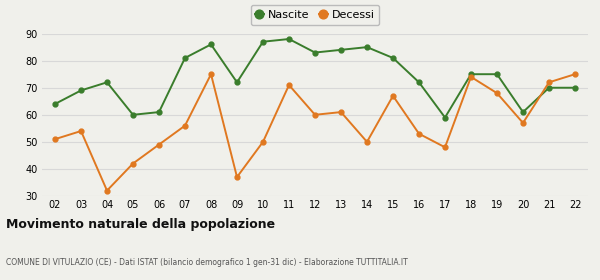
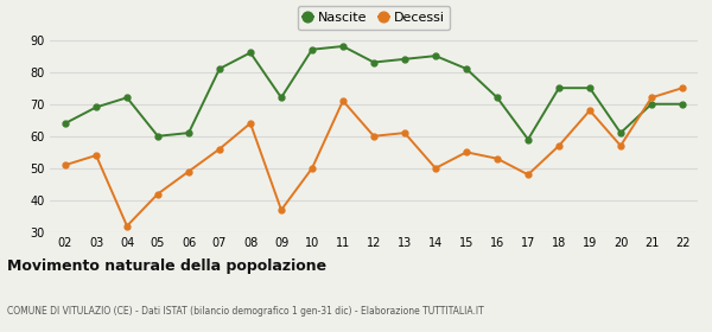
Decessi/08: 75 -> 64
Decessi/15: 67 -> 55
Decessi/18: 74 -> 57
